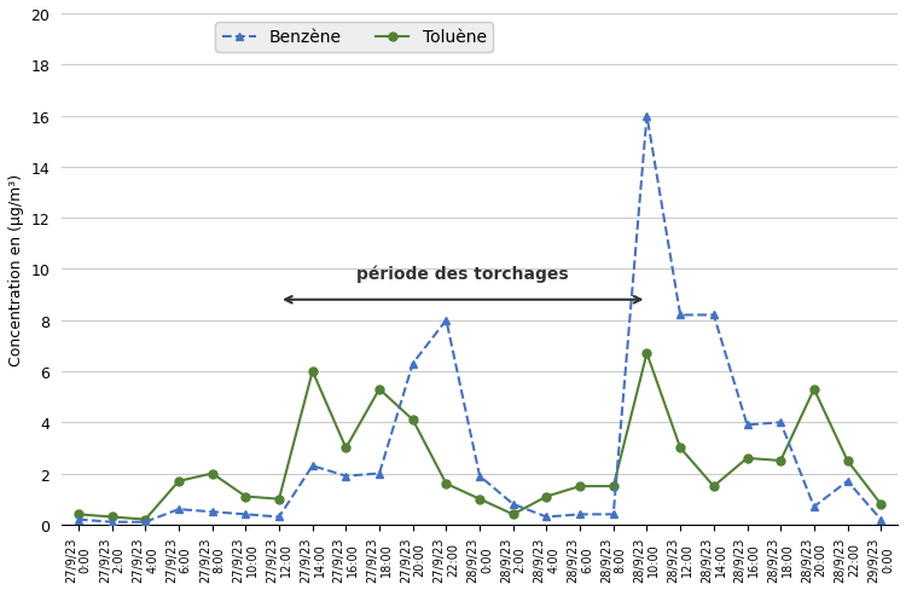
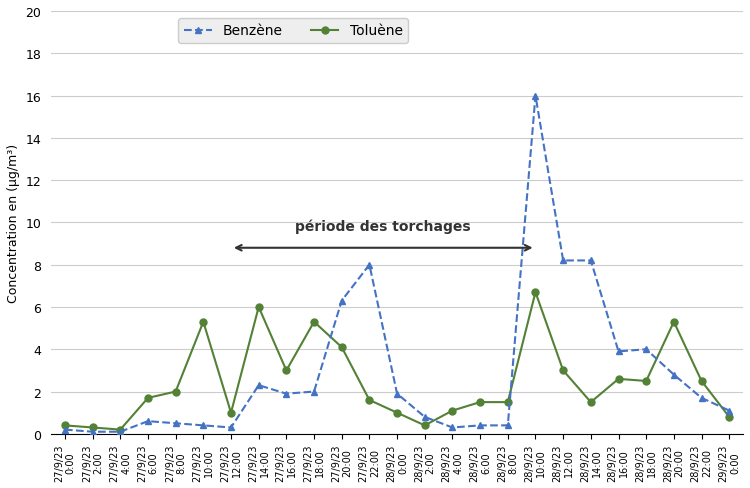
Toluène/27/9/23 10:00: 1.1 -> 5.3
Benzène/28/9/23 20:00: 0.7 -> 2.8
Benzène/29/9/23 0:00: 0.2 -> 1.1
